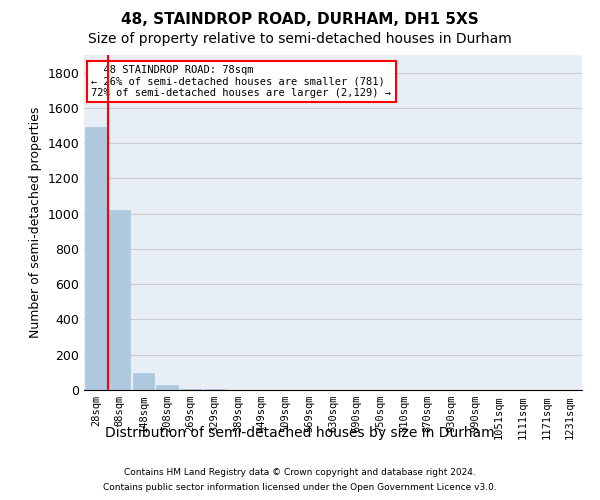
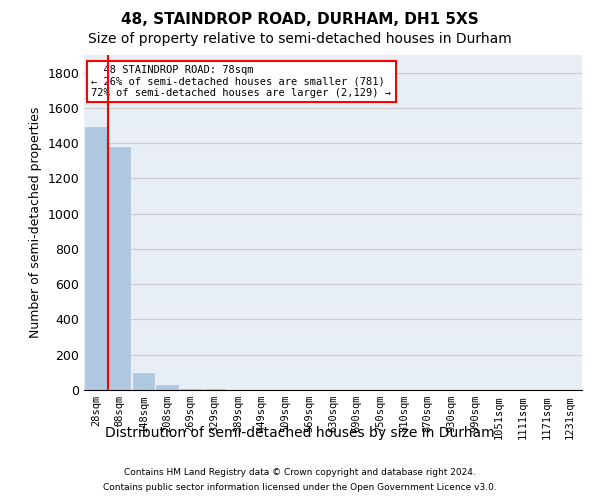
88sqm: 1020 -> 1380
